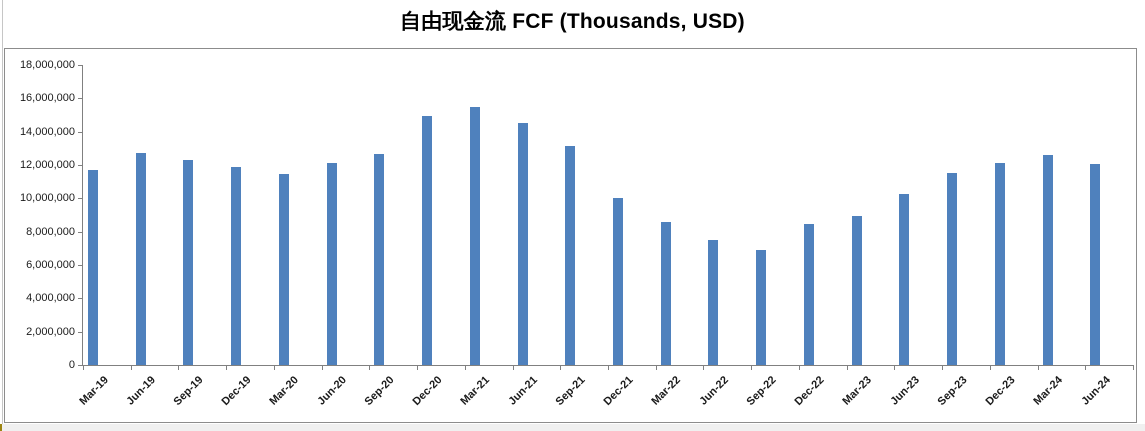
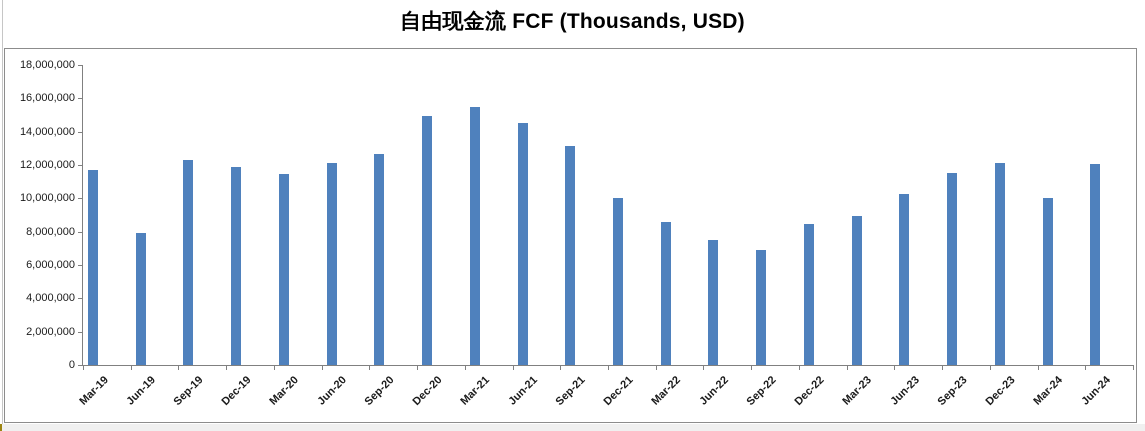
Jun-19: 12700000 -> 7900000
Mar-24: 12600000 -> 10000000
